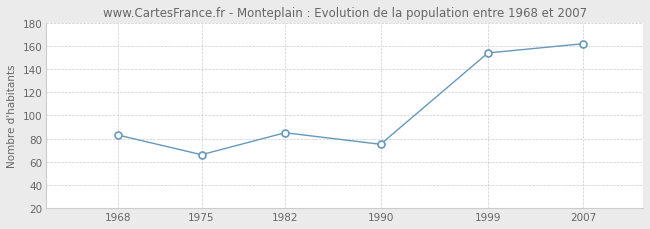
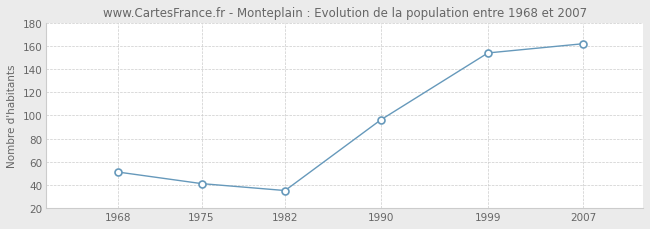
1968: 83 -> 51
1975: 66 -> 41
1982: 85 -> 35
1990: 75 -> 96
